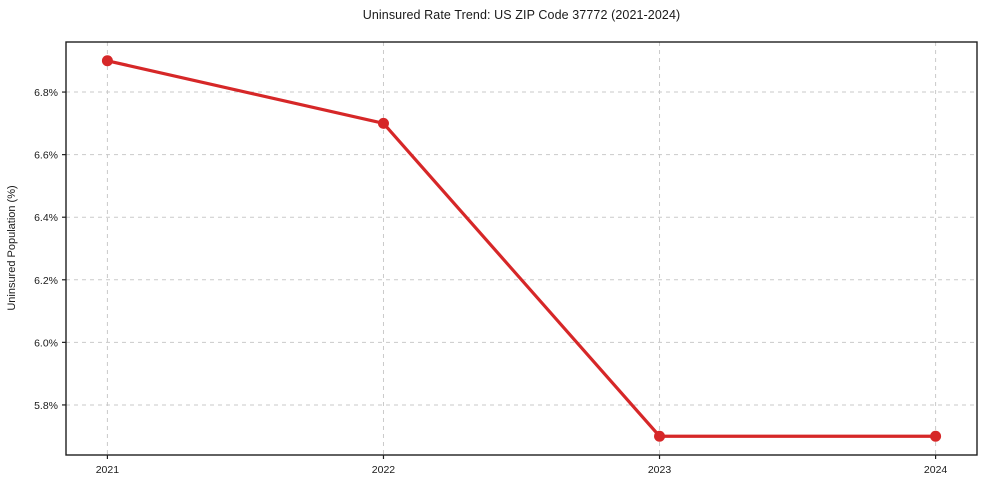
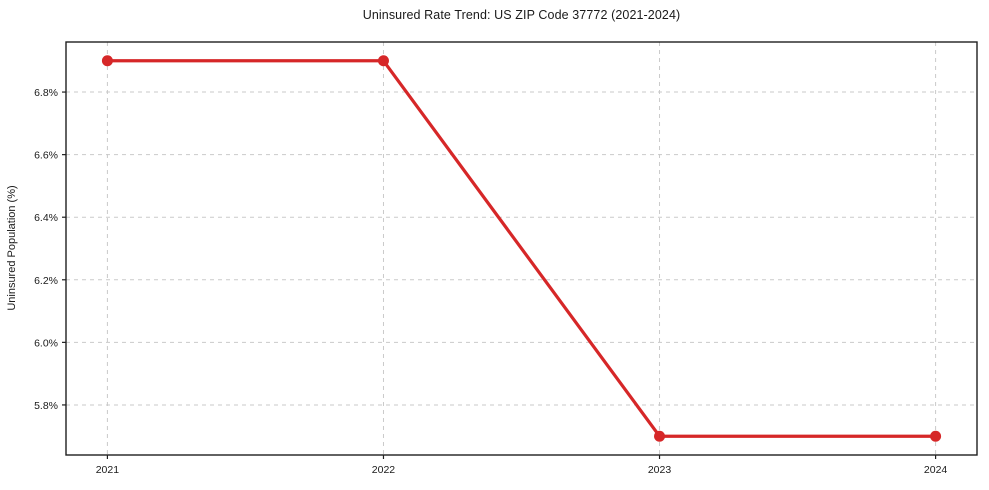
2022: 6.7% -> 6.9%
